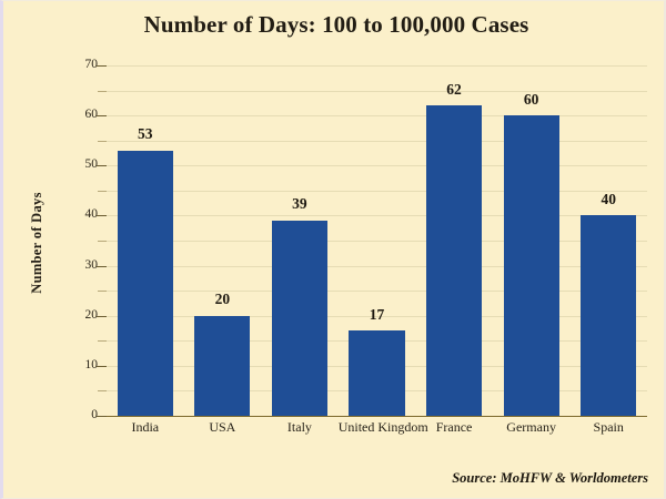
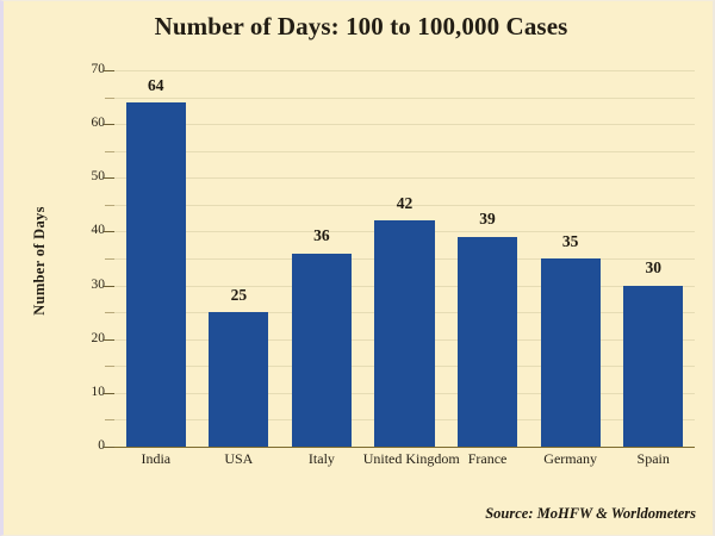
India: 53 -> 64
USA: 20 -> 25
Italy: 39 -> 36
United Kingdom: 17 -> 42
France: 62 -> 39
Germany: 60 -> 35
Spain: 40 -> 30
